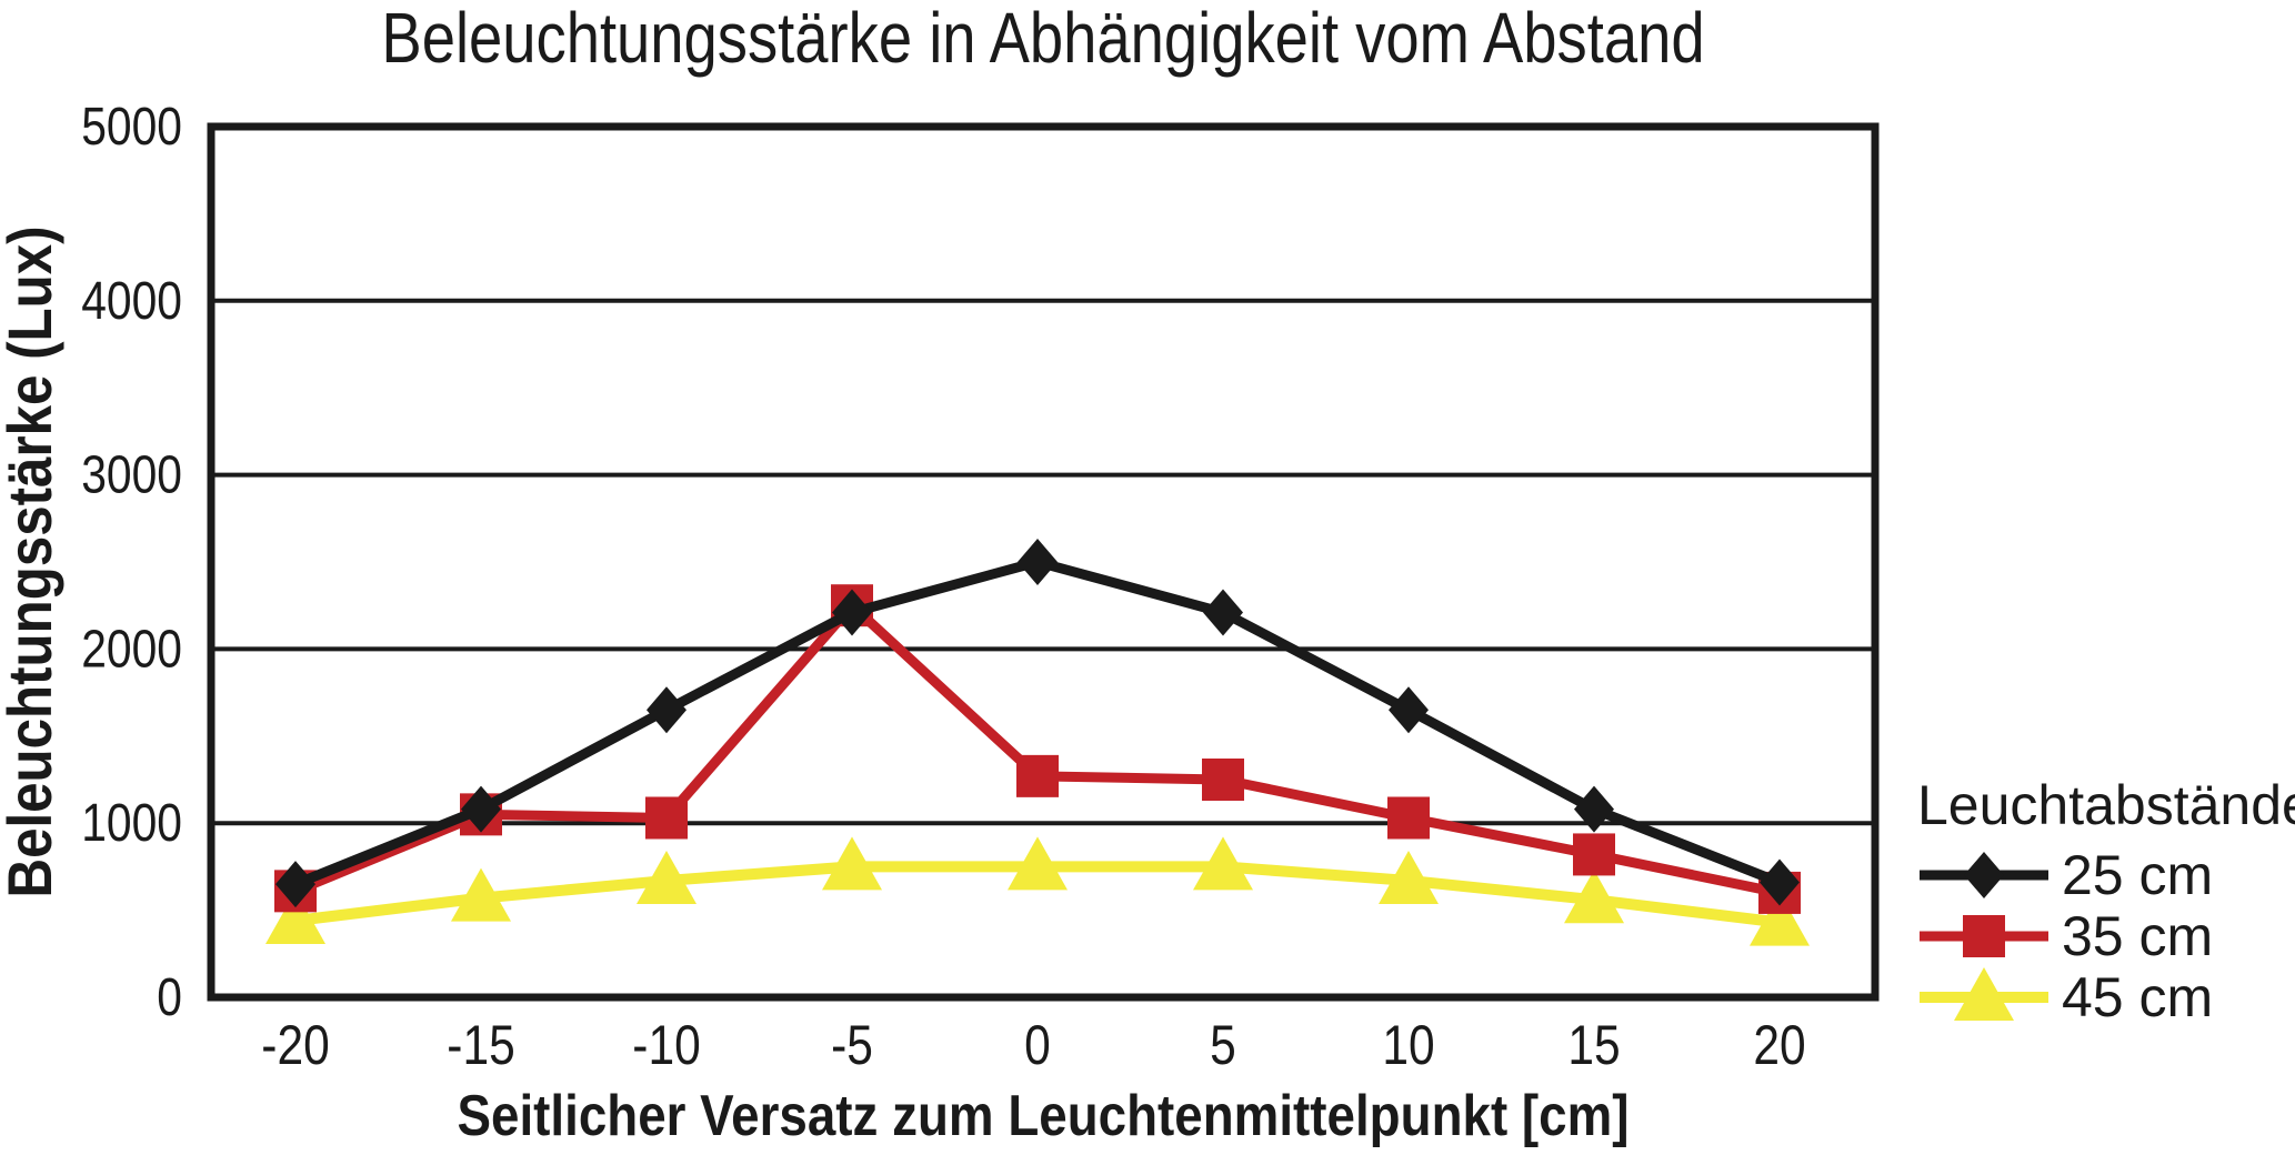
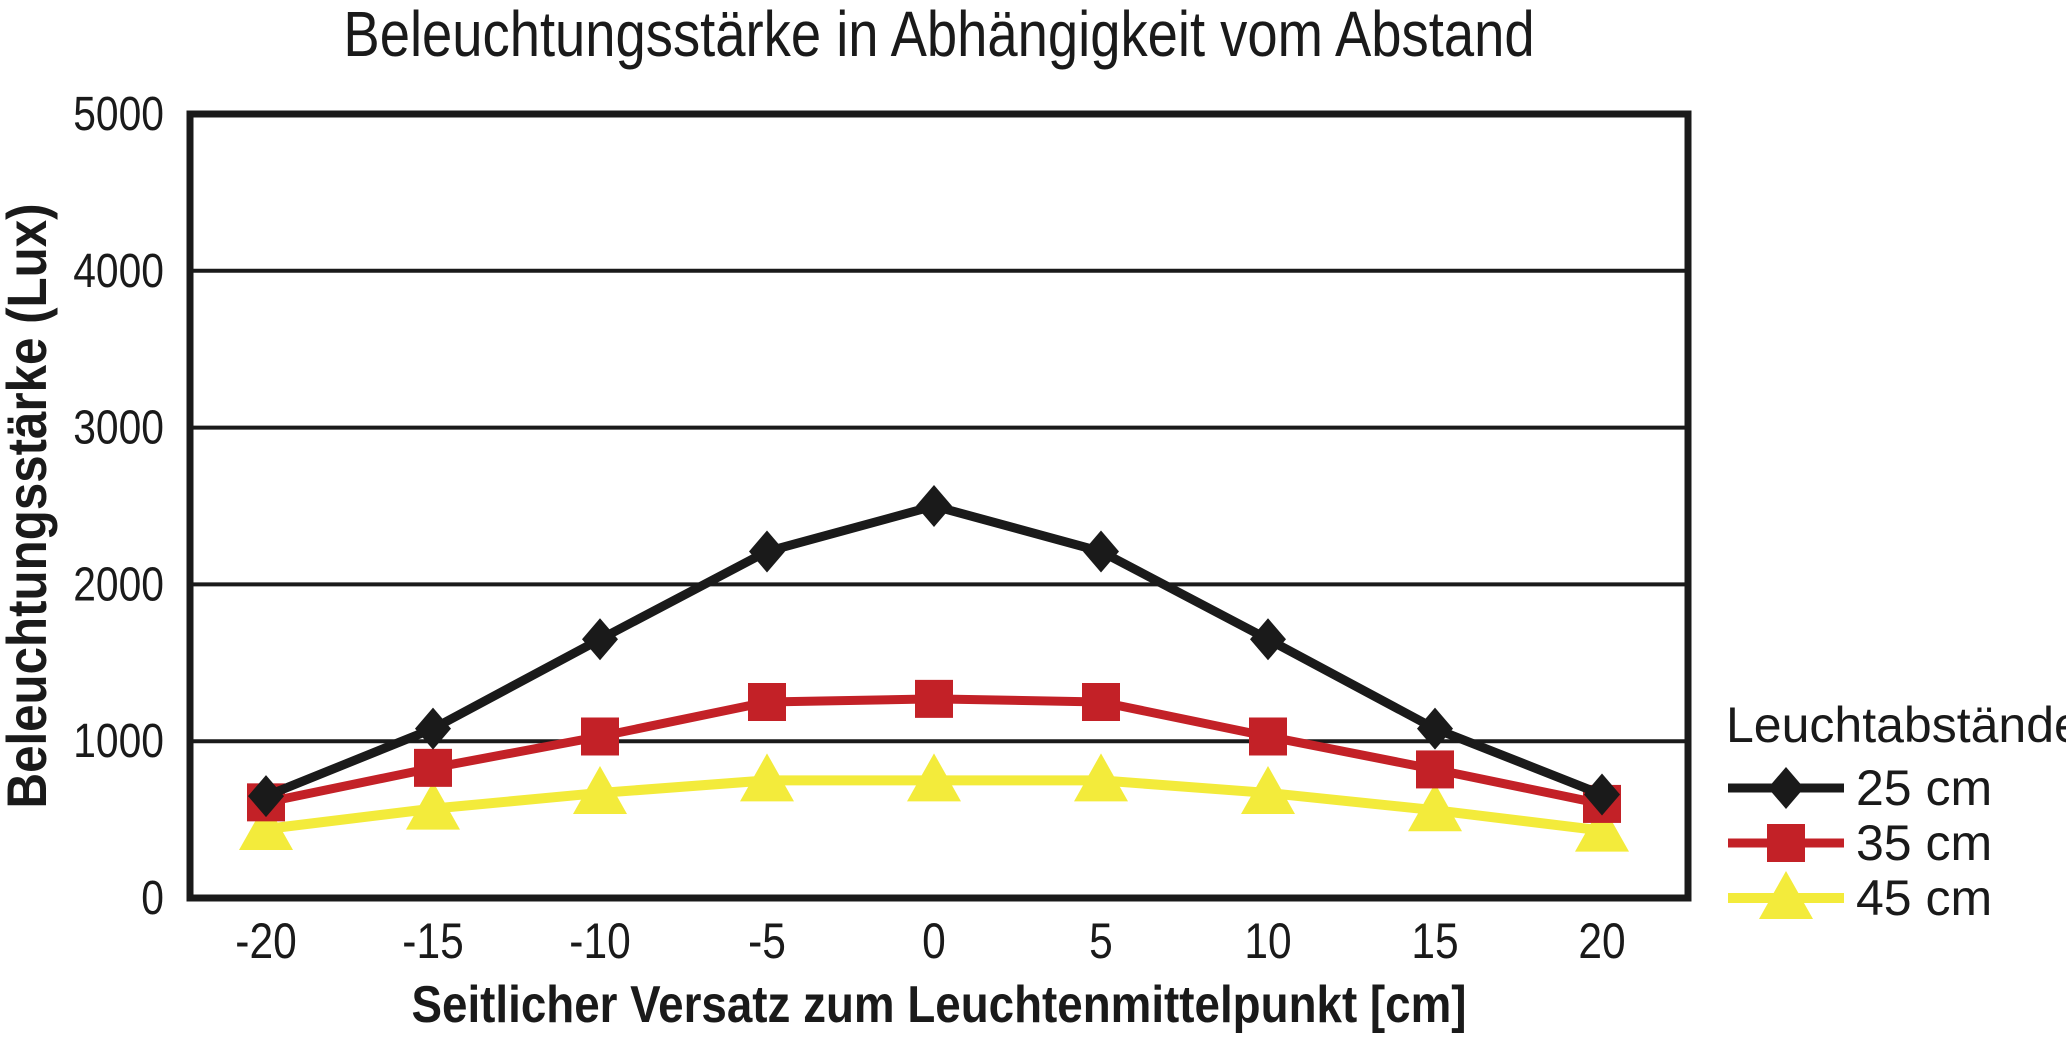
35 cm/-15: 1050 -> 830
35 cm/-5: 2250 -> 1250
